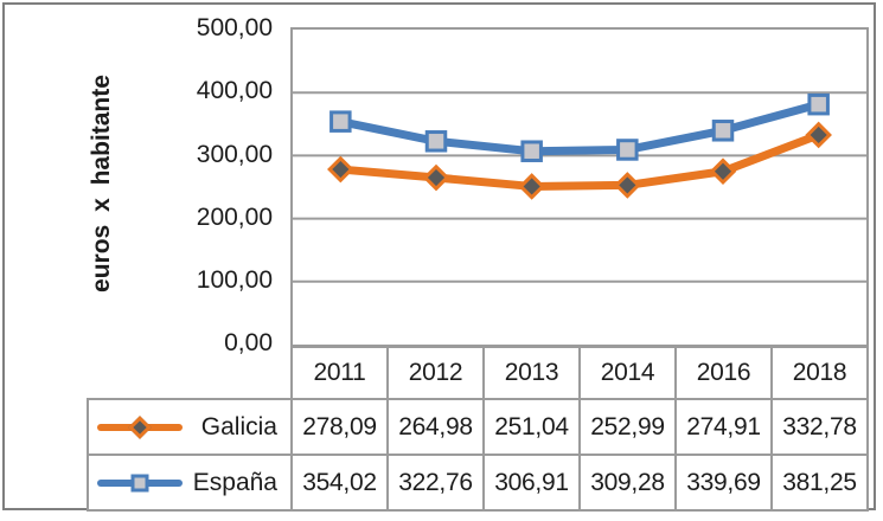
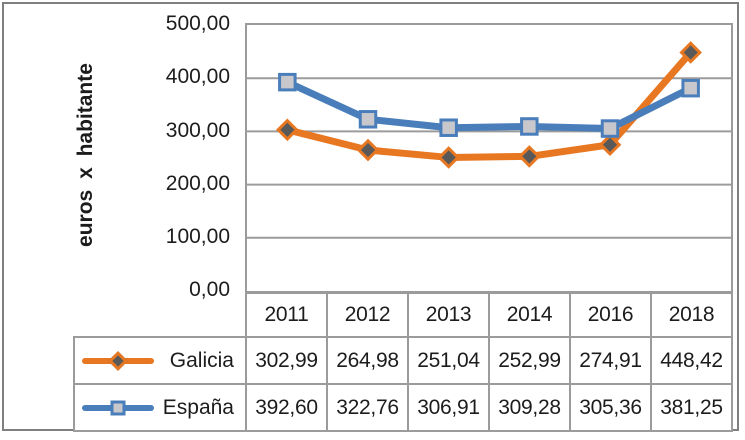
Galicia/2011: 278,09 -> 302,99
España/2011: 354,02 -> 392,60
España/2016: 339,69 -> 305,36
Galicia/2018: 332,78 -> 448,42
